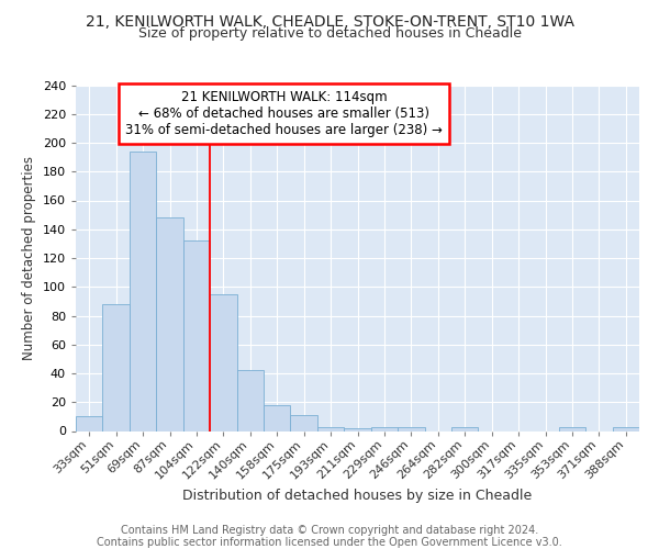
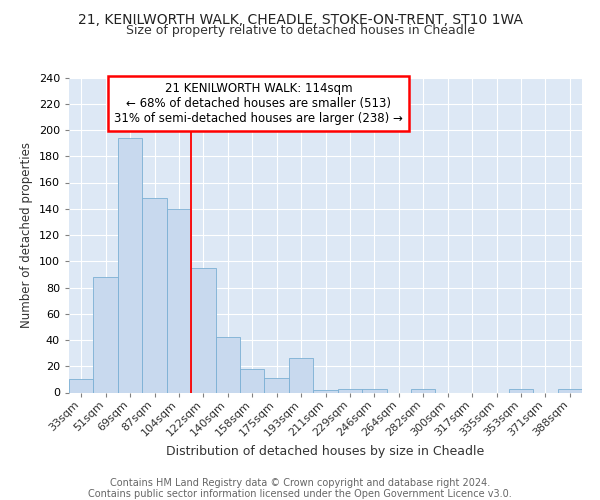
104sqm: 132 -> 140
193sqm: 3 -> 26
